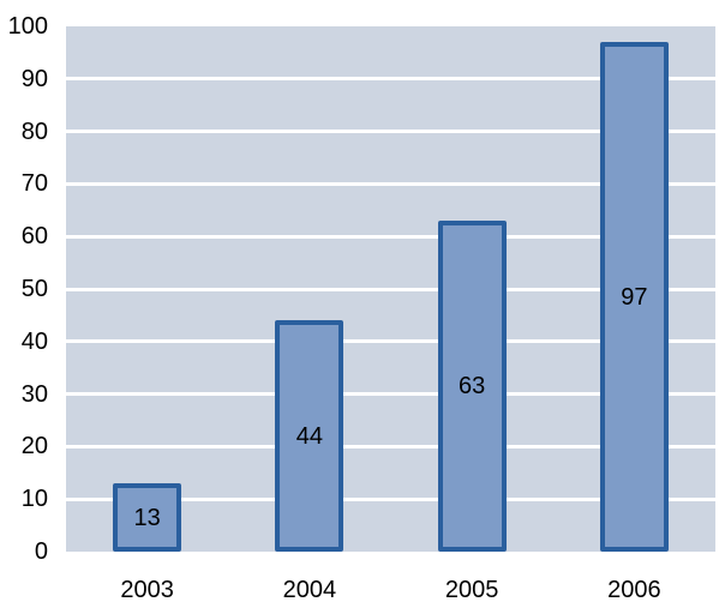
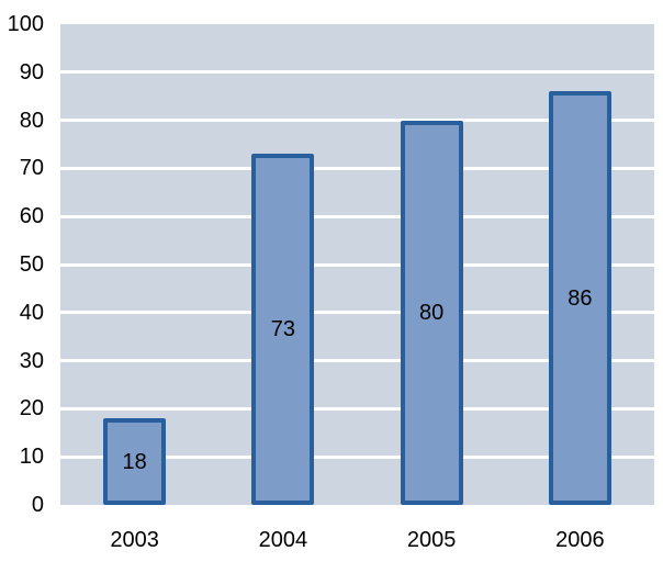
2003: 13 -> 18
2004: 44 -> 73
2005: 63 -> 80
2006: 97 -> 86
